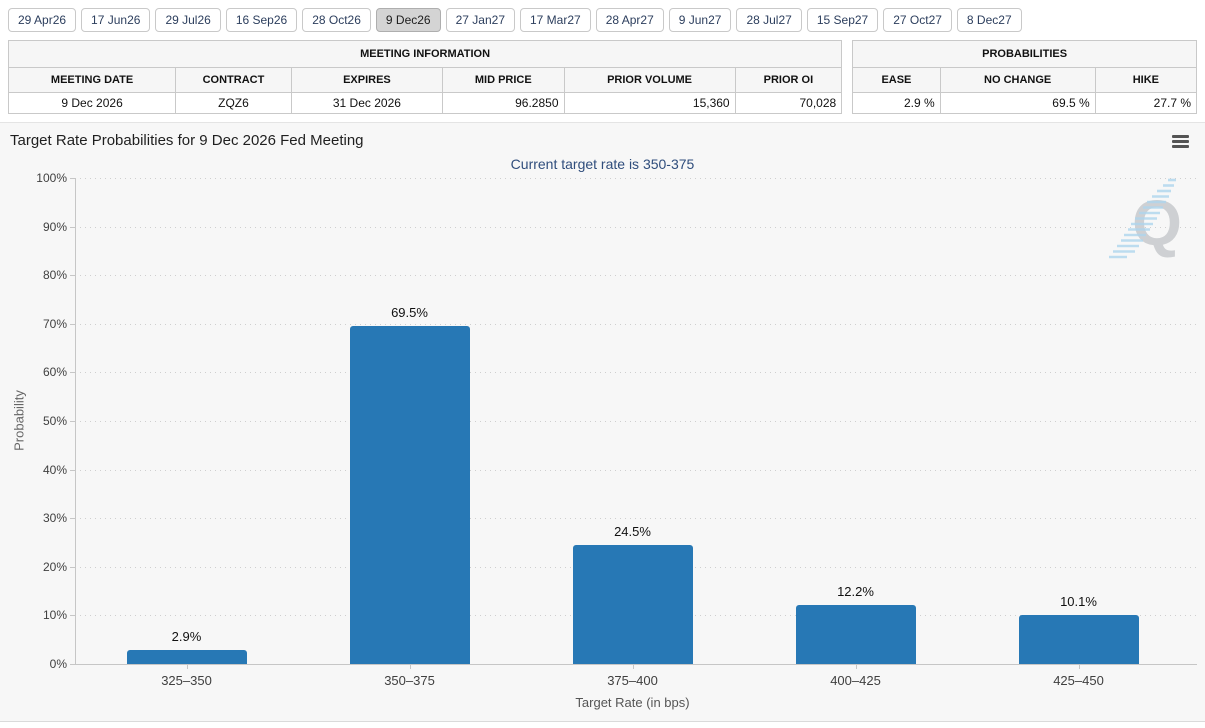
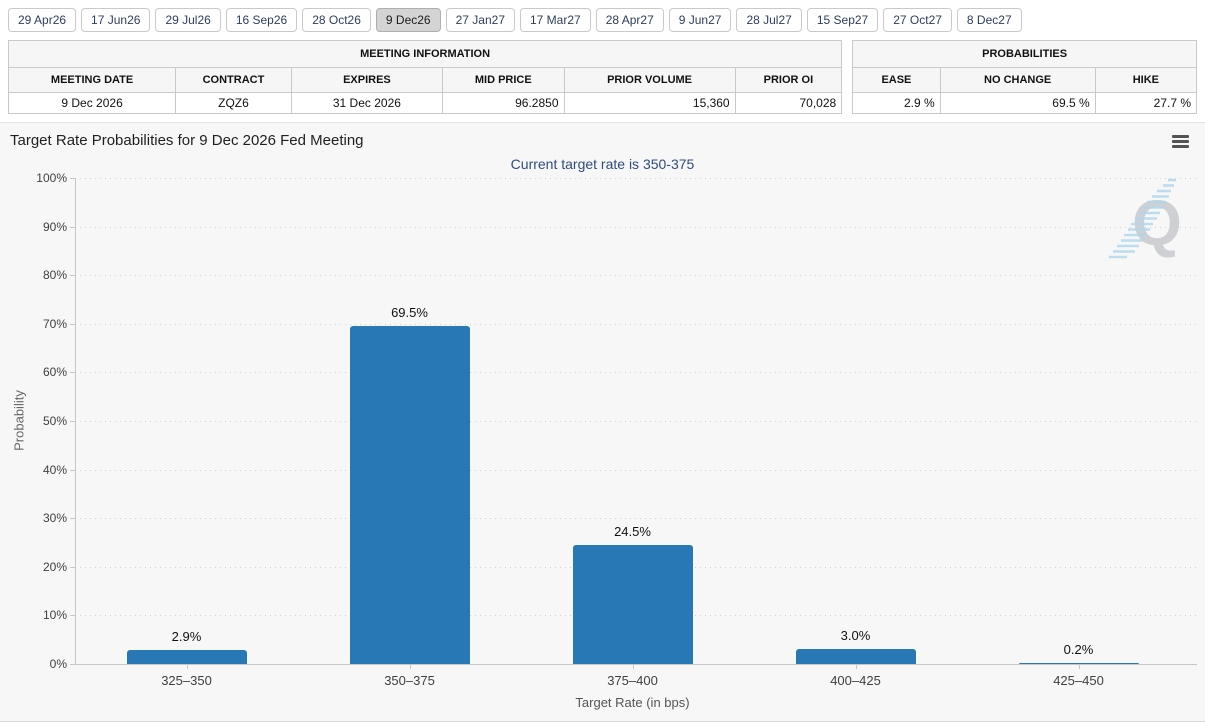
400–425: 12.2% -> 3.0%
425–450: 10.1% -> 0.2%
